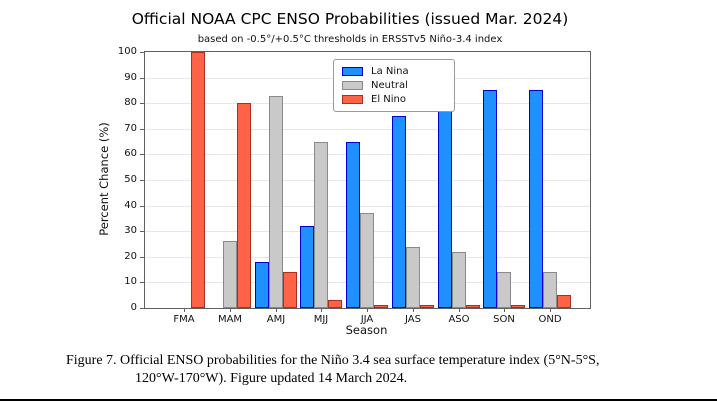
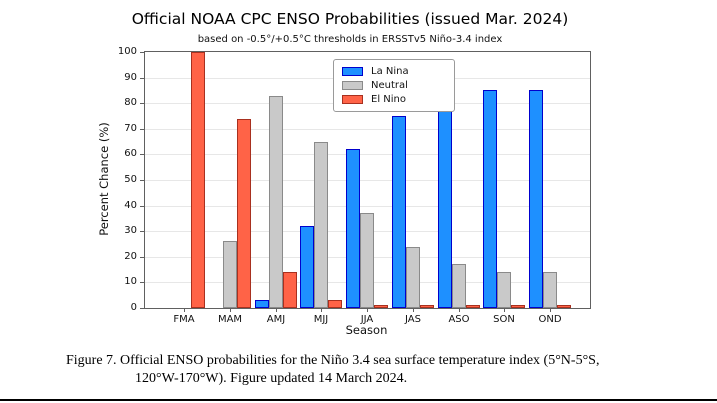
El Nino/MAM: 80 -> 74
La Nina/AMJ: 18 -> 3
La Nina/JJA: 65 -> 62
Neutral/ASO: 22 -> 17
El Nino/OND: 5 -> 1
